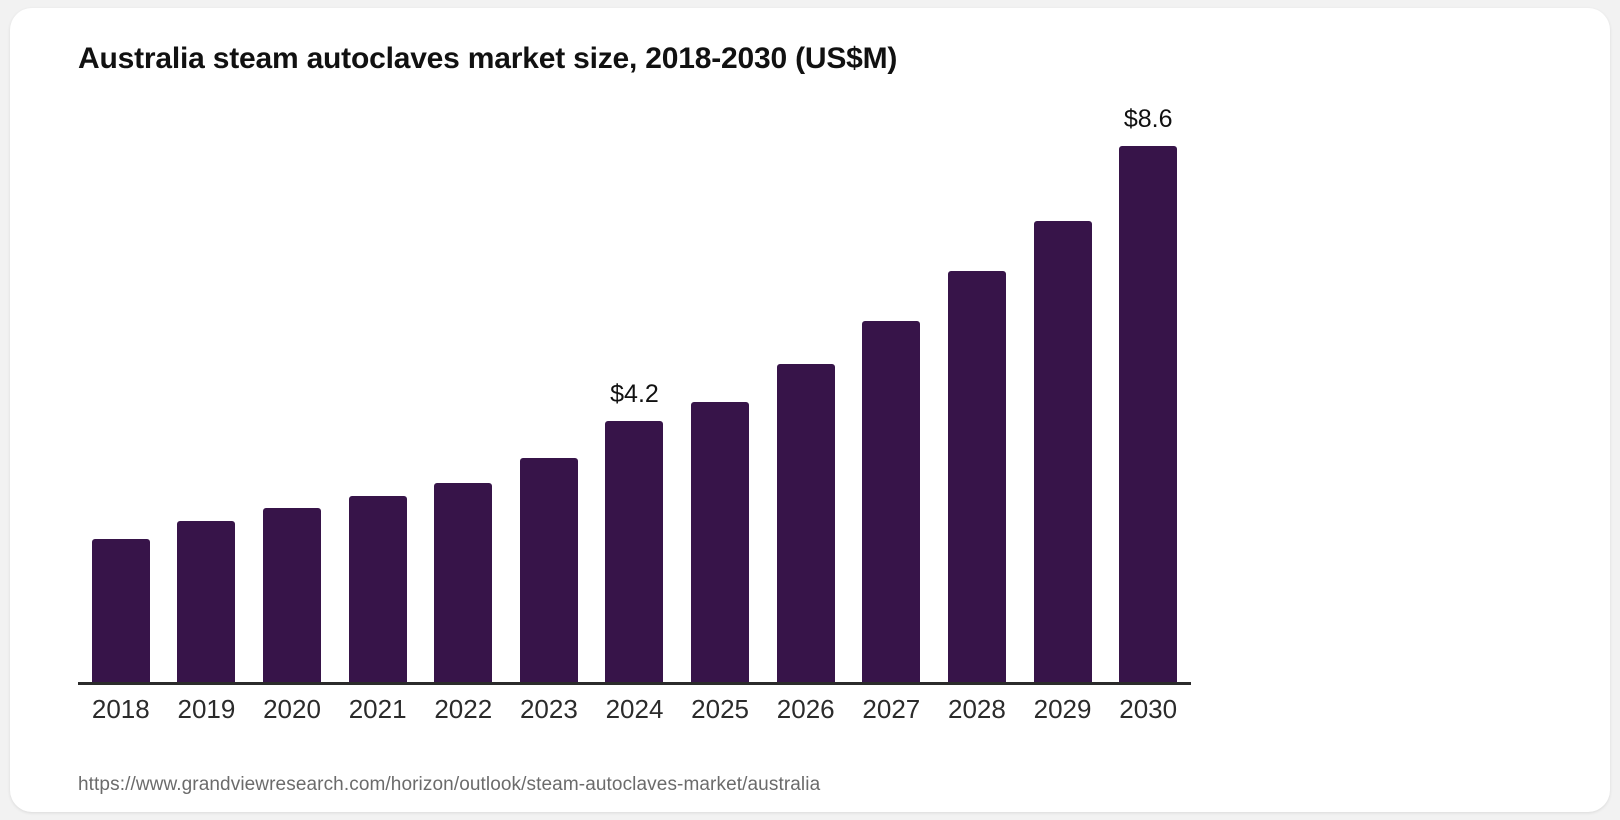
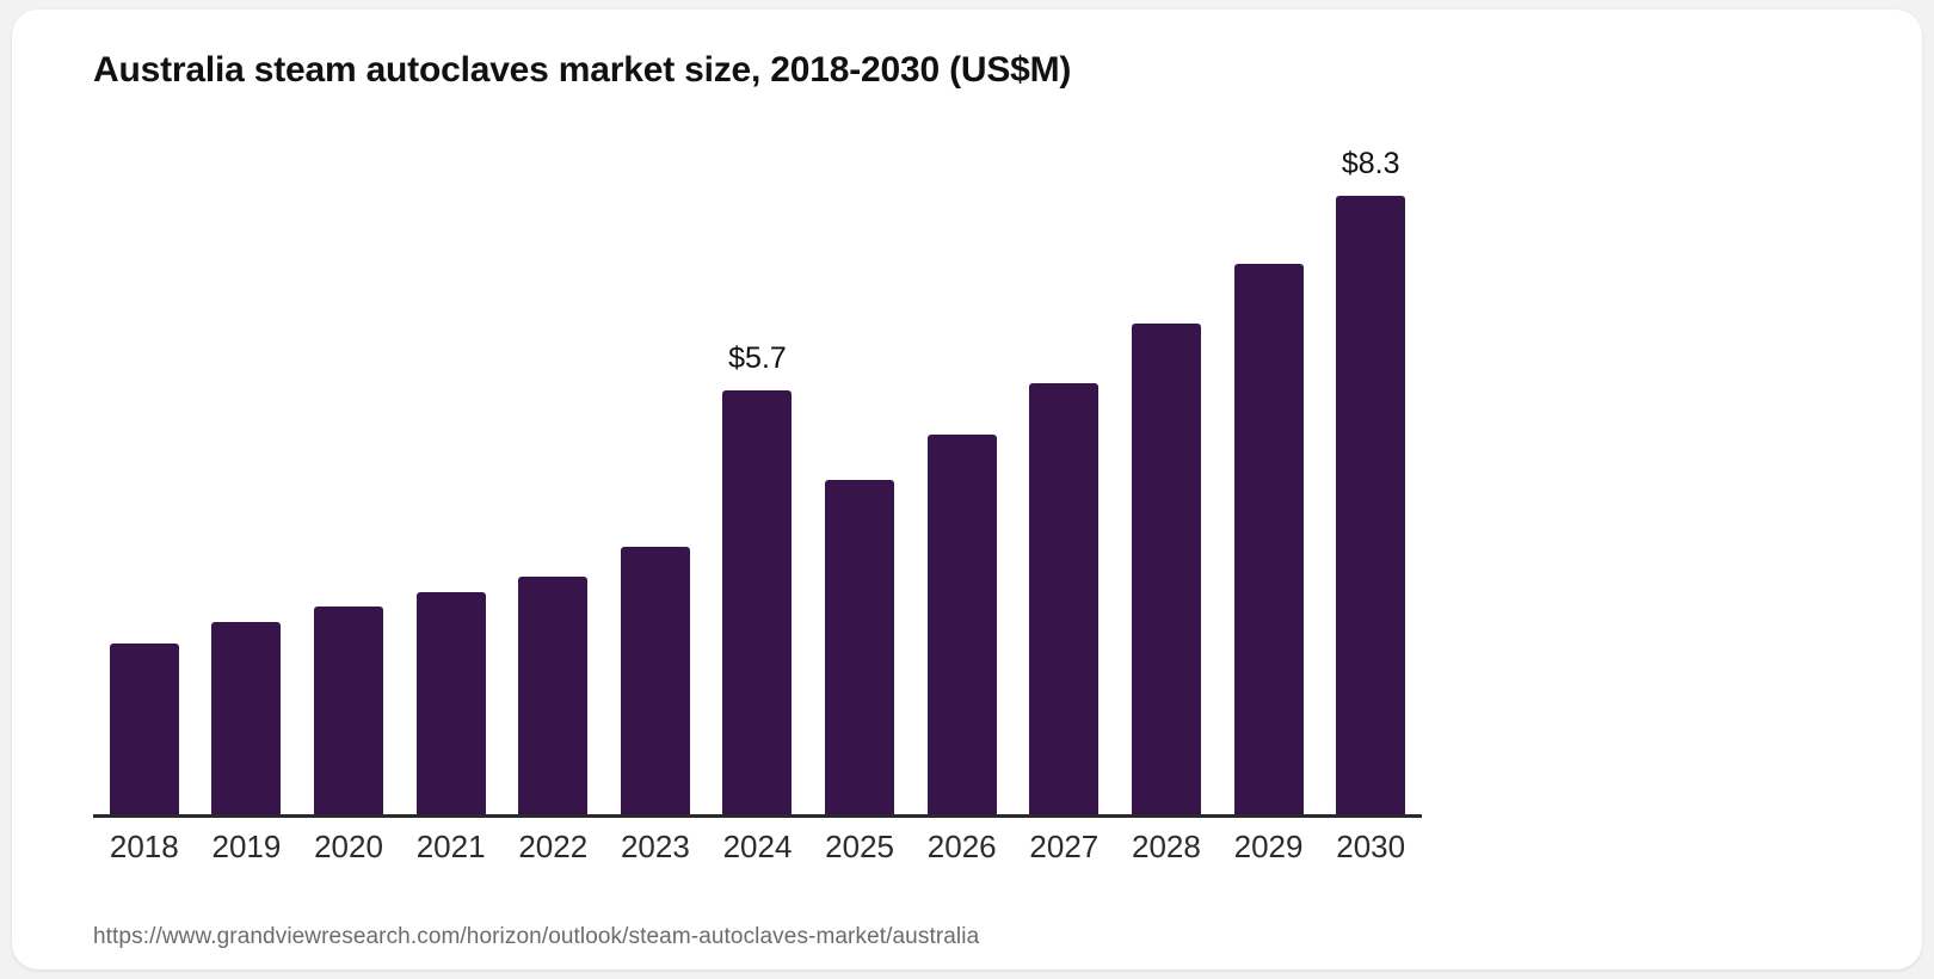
2024: $4.2 -> $5.7
2030: $8.6 -> $8.3
